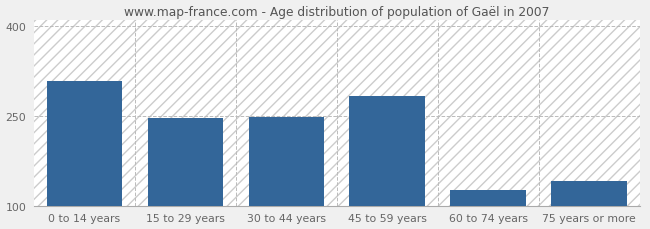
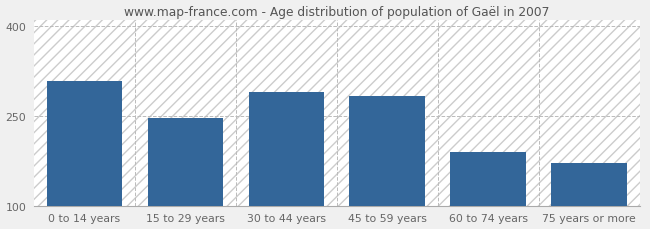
30 to 44 years: 248 -> 290
60 to 74 years: 126 -> 190
75 years or more: 142 -> 172
